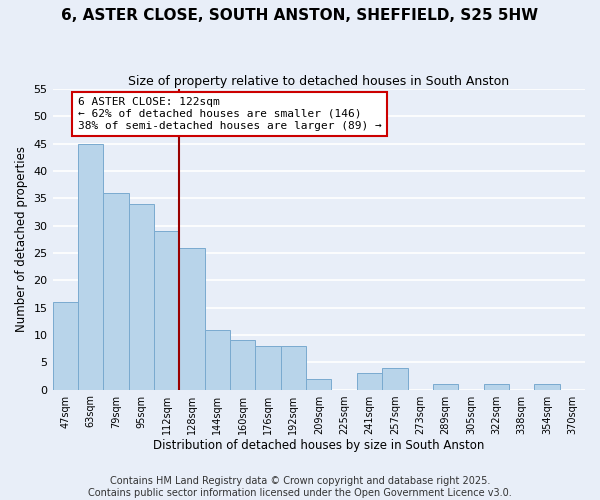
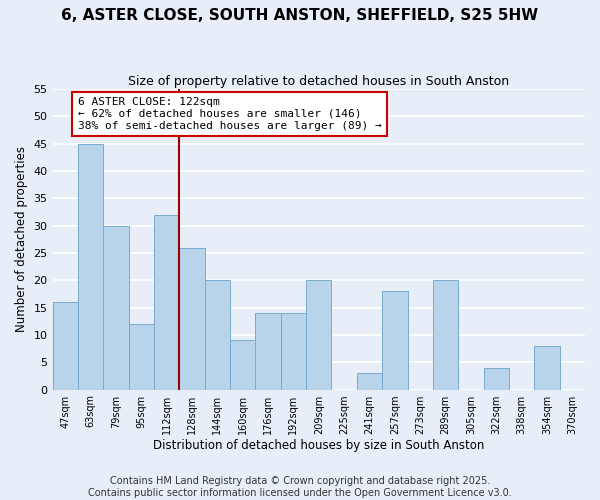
79sqm: 36 -> 30
95sqm: 34 -> 12
112sqm: 29 -> 32
144sqm: 11 -> 20
176sqm: 8 -> 14
192sqm: 8 -> 14
209sqm: 2 -> 20
257sqm: 4 -> 18
289sqm: 1 -> 20
322sqm: 1 -> 4
354sqm: 1 -> 8
